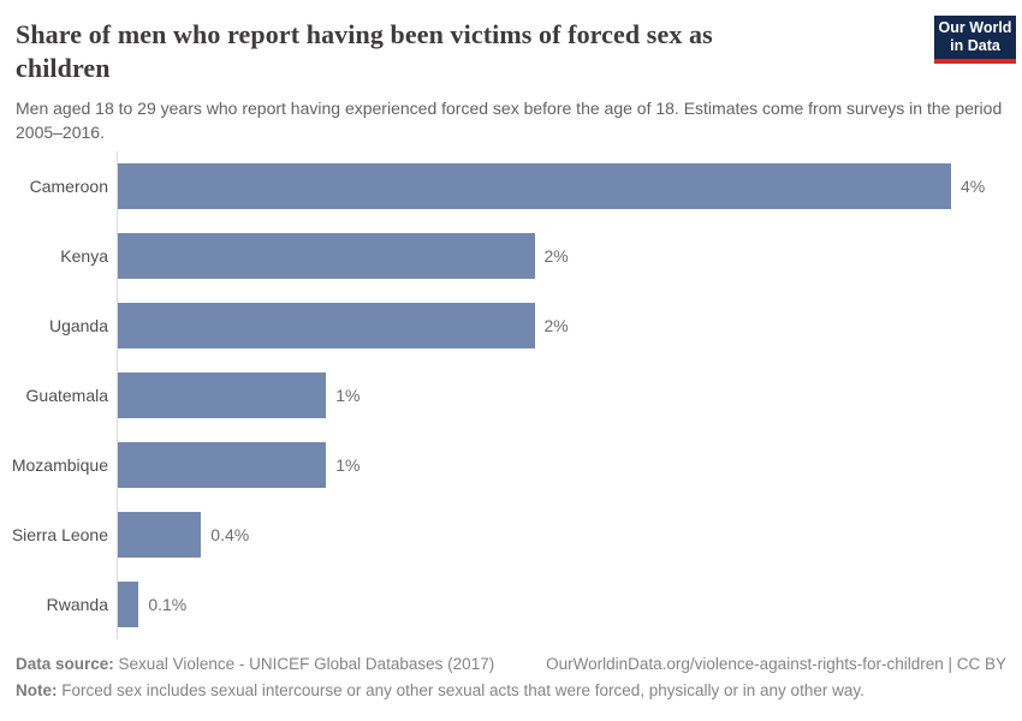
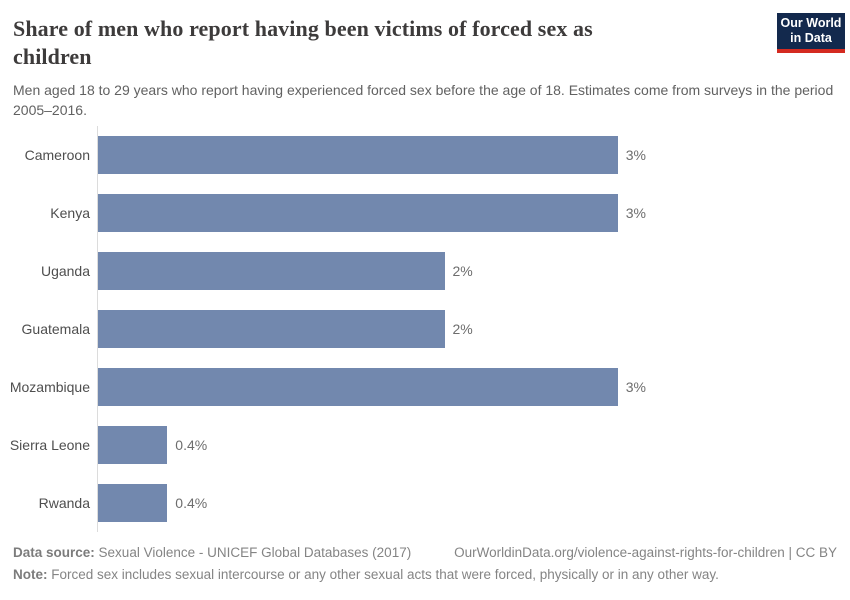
Cameroon: 4% -> 3%
Kenya: 2% -> 3%
Guatemala: 1% -> 2%
Mozambique: 1% -> 3%
Rwanda: 0.1% -> 0.4%
